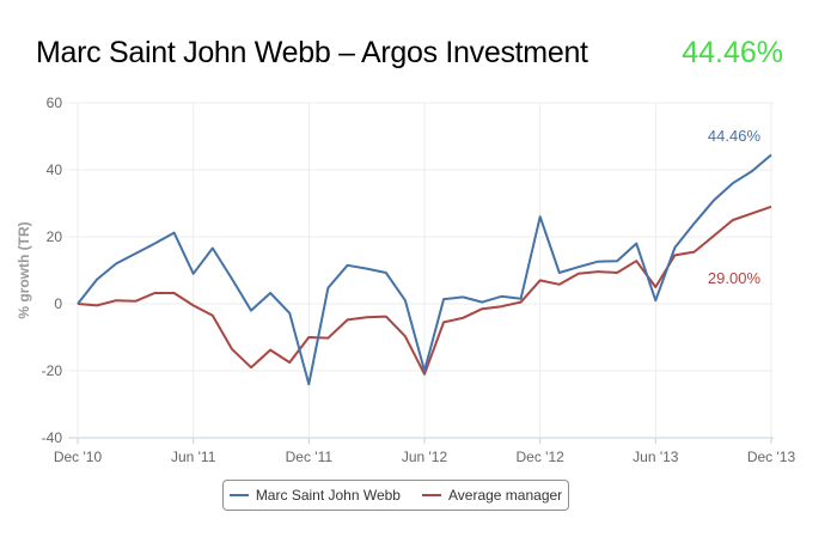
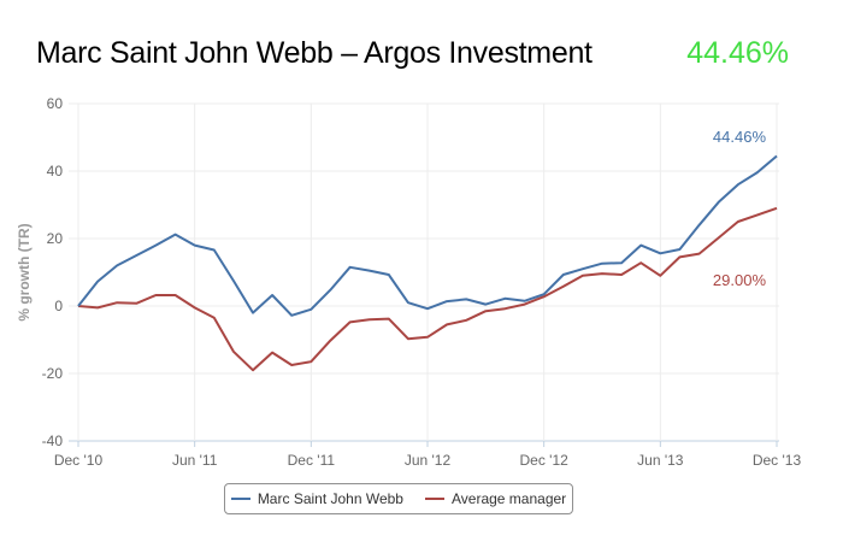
Marc Saint John Webb/Jun '11: 9 -> 18
Marc Saint John Webb/Dec '11: -24 -> -1
Average manager/Dec '11: -10 -> -16
Marc Saint John Webb/Jun '12: -20 -> -1
Average manager/Jun '12: -21 -> -9
Marc Saint John Webb/Dec '12: 26 -> 4
Average manager/Dec '12: 7 -> 3
Marc Saint John Webb/Jun '13: 1 -> 16
Average manager/Jun '13: 5 -> 9
